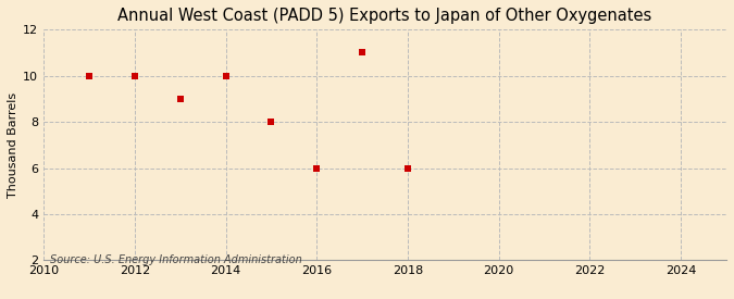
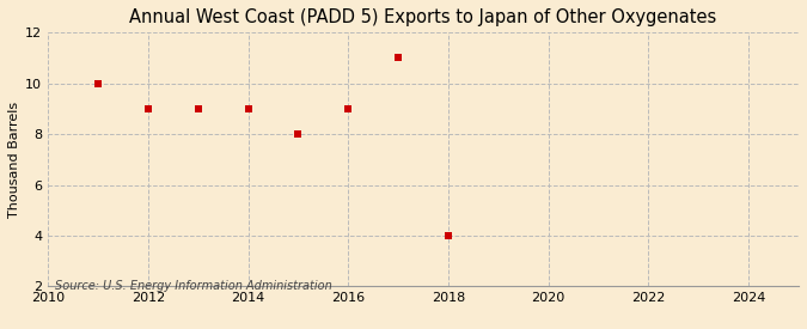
2012: 10 -> 9
2014: 10 -> 9
2016: 6 -> 9
2018: 6 -> 4
